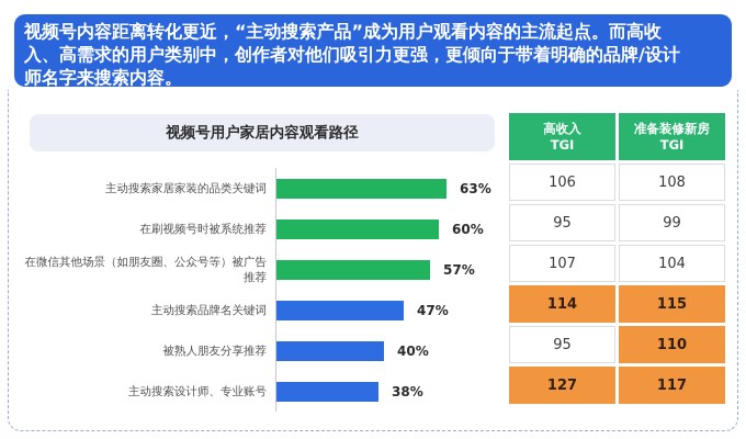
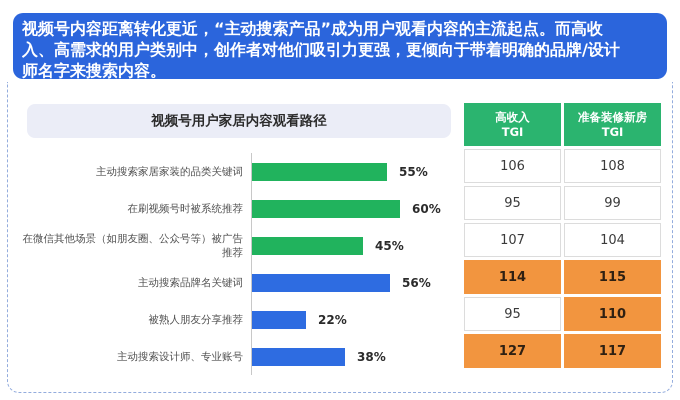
主动搜索家居家装的品类关键词: 63% -> 55%
在微信其他场景（如朋友圈、公众号等）被广告推荐: 57% -> 45%
主动搜索品牌名关键词: 47% -> 56%
被熟人朋友分享推荐: 40% -> 22%
